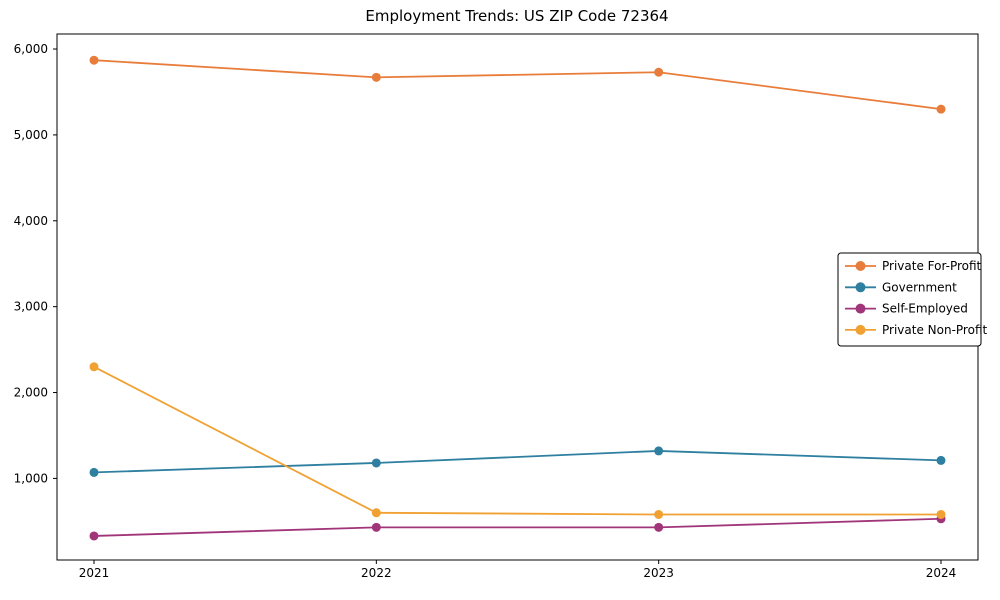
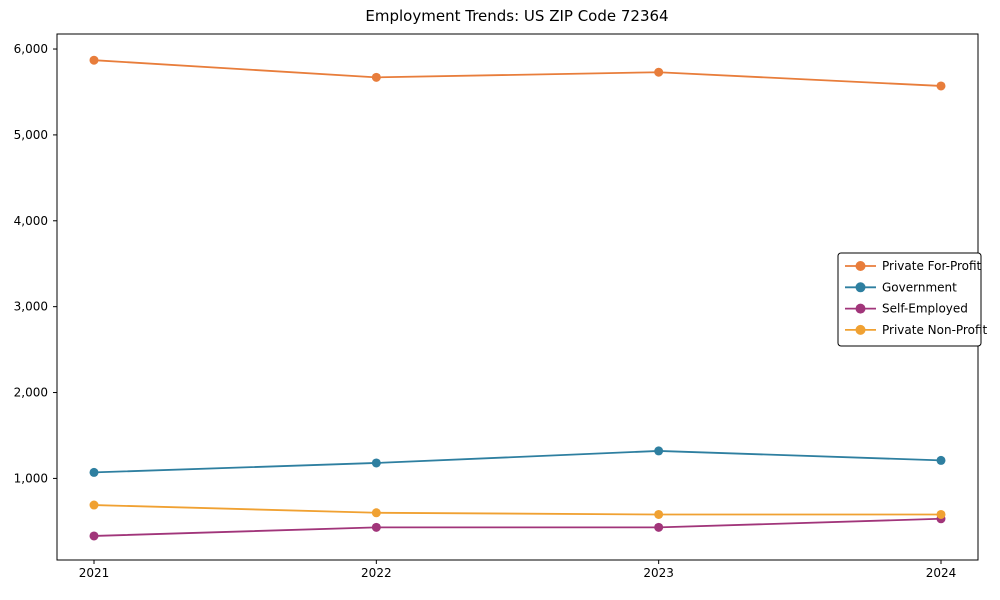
Private Non-Profit/2021: 2300 -> 700
Private For-Profit/2024: 5300 -> 5600
